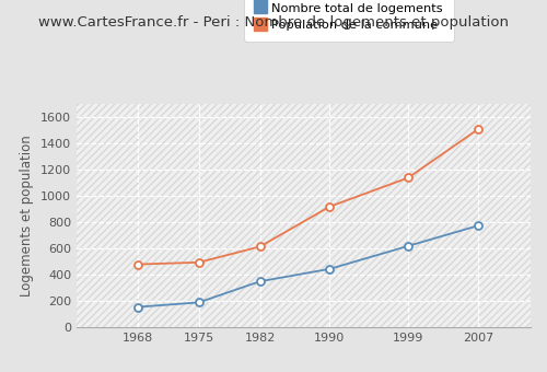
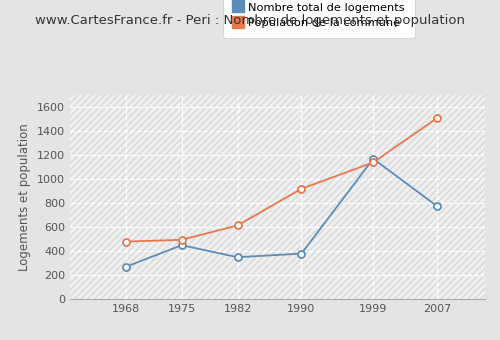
Nombre total de logements/1968: 160 -> 270
Nombre total de logements/1975: 190 -> 450
Nombre total de logements/1990: 440 -> 380
Nombre total de logements/1999: 620 -> 1170
